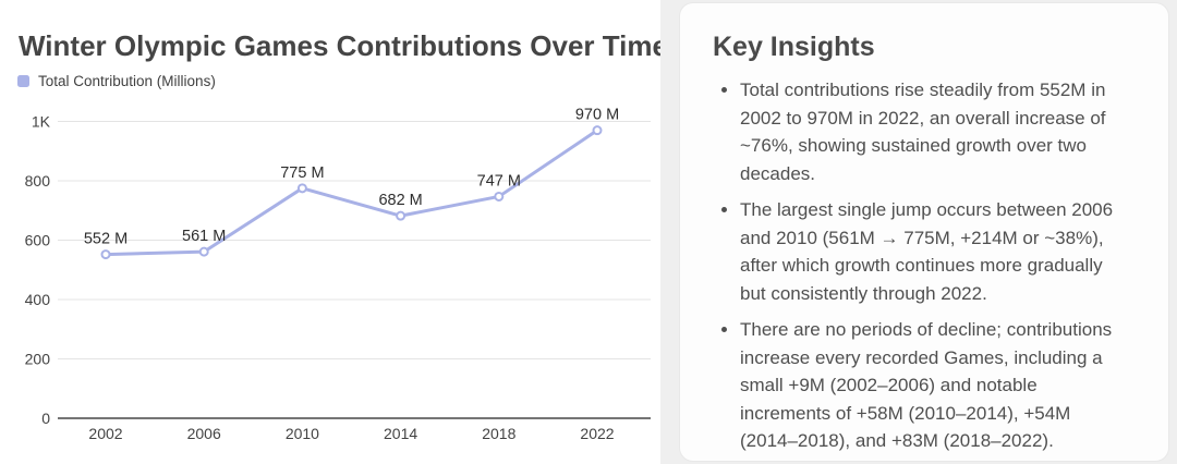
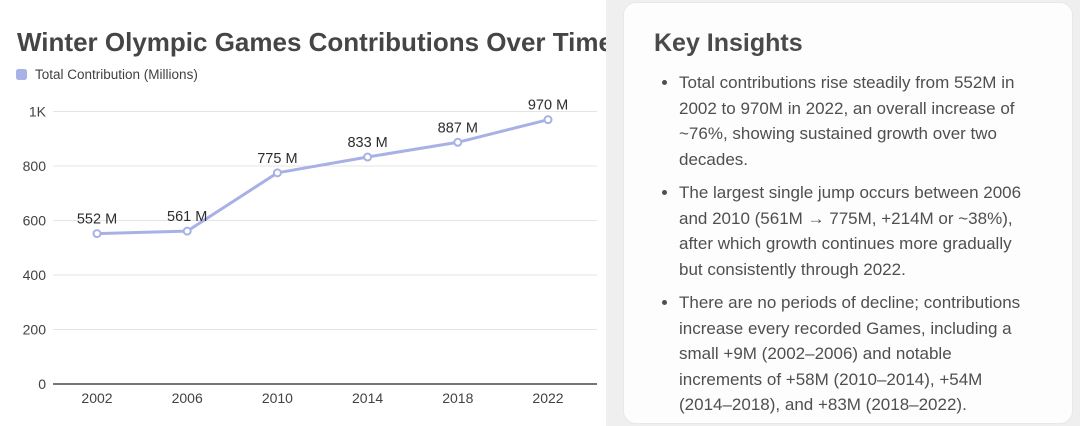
2014: 682 -> 833
2018: 747 -> 887
